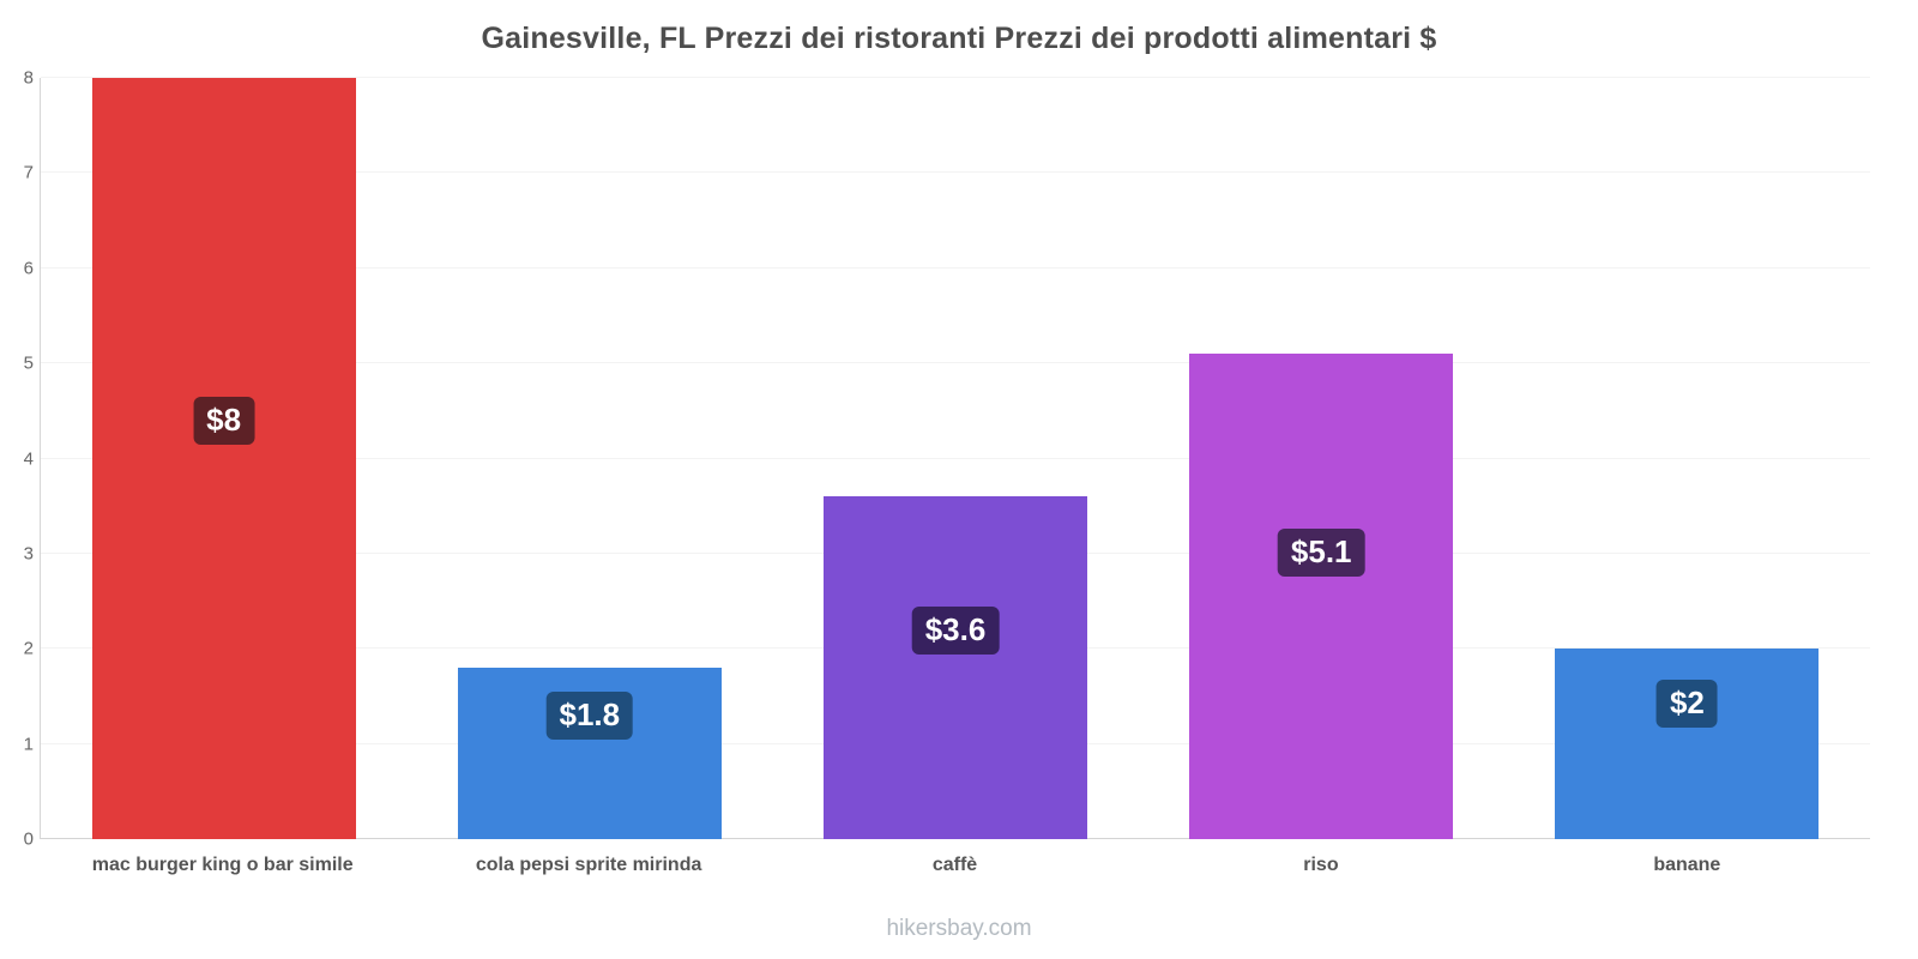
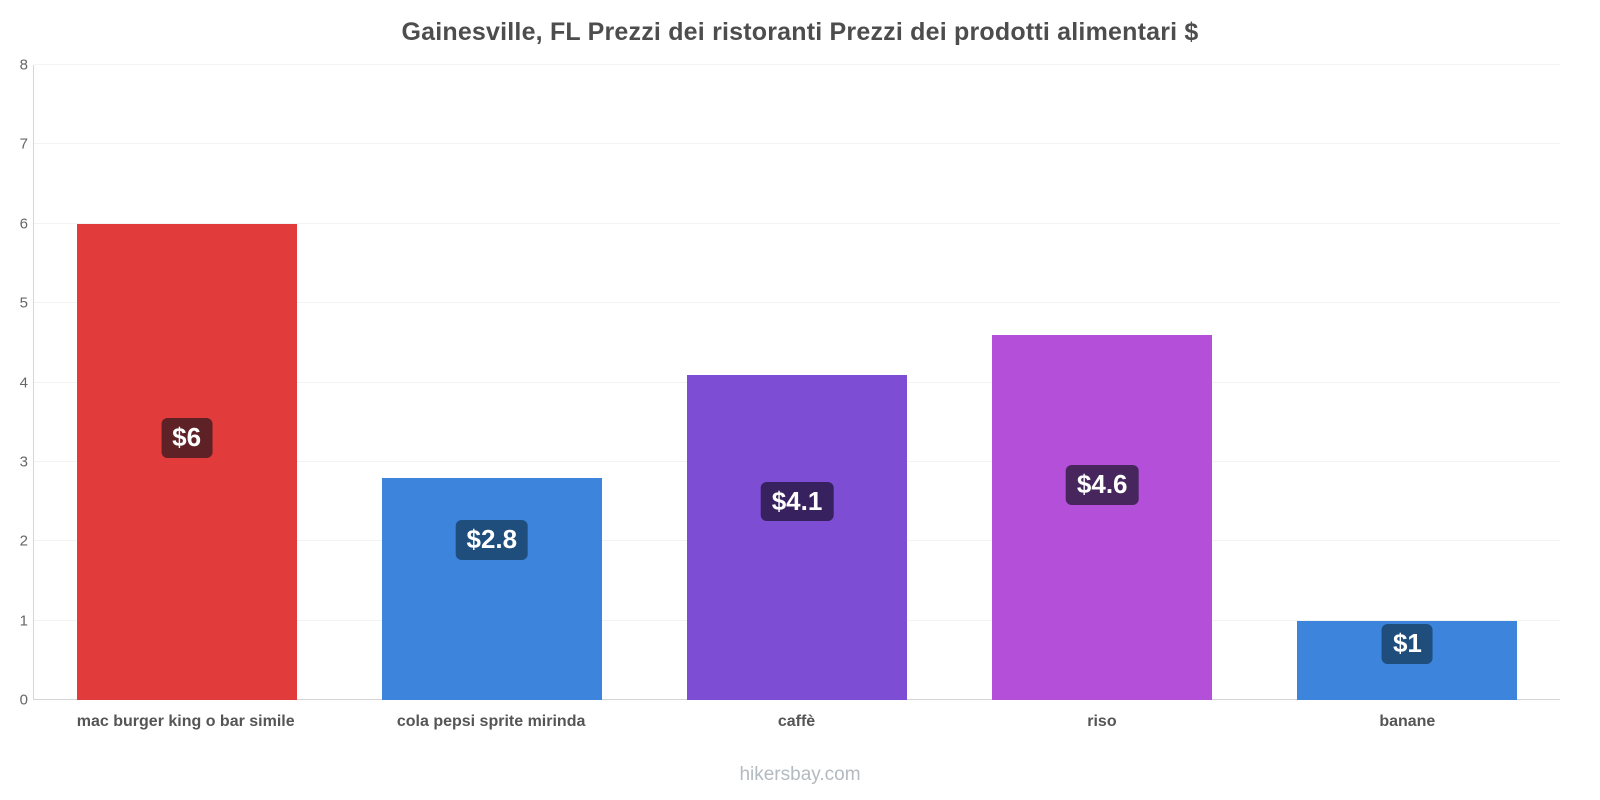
mac burger king o bar simile: $8 -> $6
cola pepsi sprite mirinda: $1.8 -> $2.8
caffè: $3.6 -> $4.1
riso: $5.1 -> $4.6
banane: $2 -> $1
